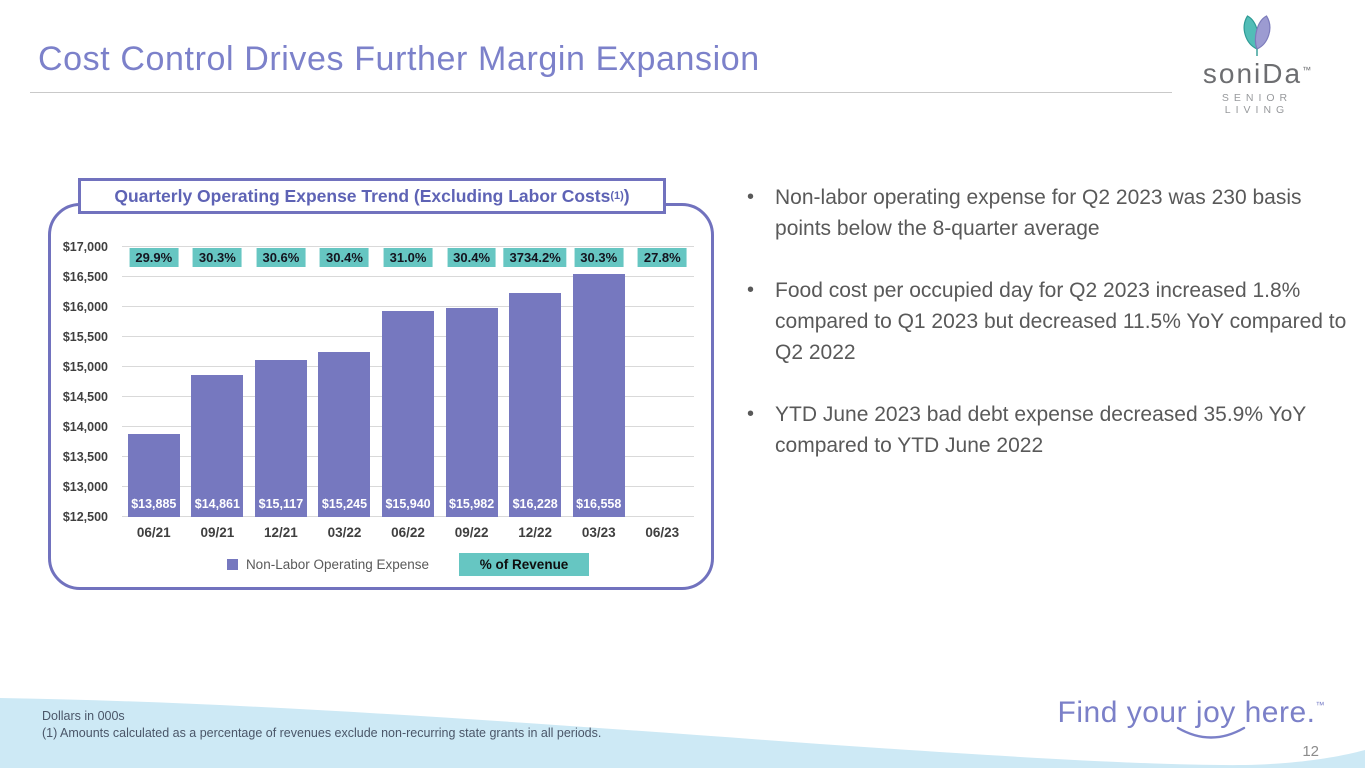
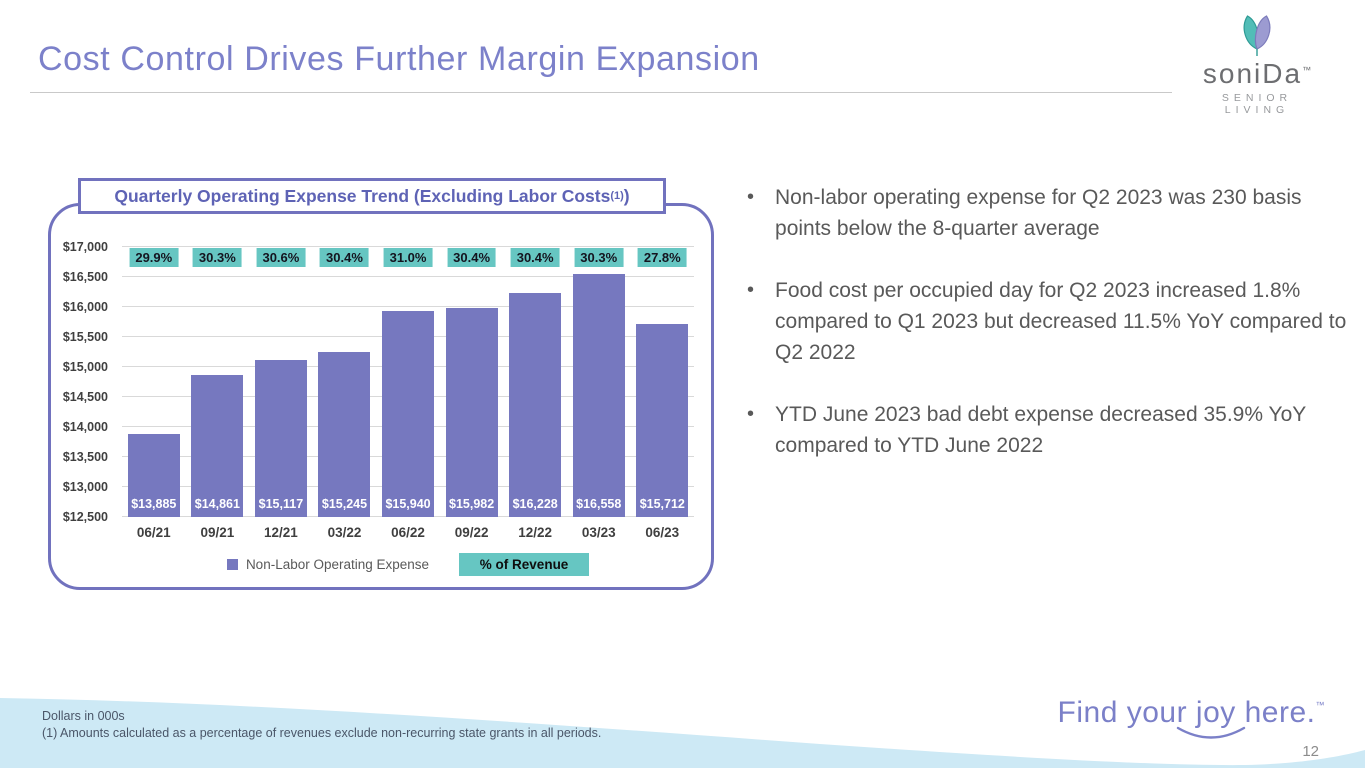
% of Revenue/12/22: 3734.2% -> 30.4%
Non-Labor Operating Expense/06/23: $12,241 -> $15,712
